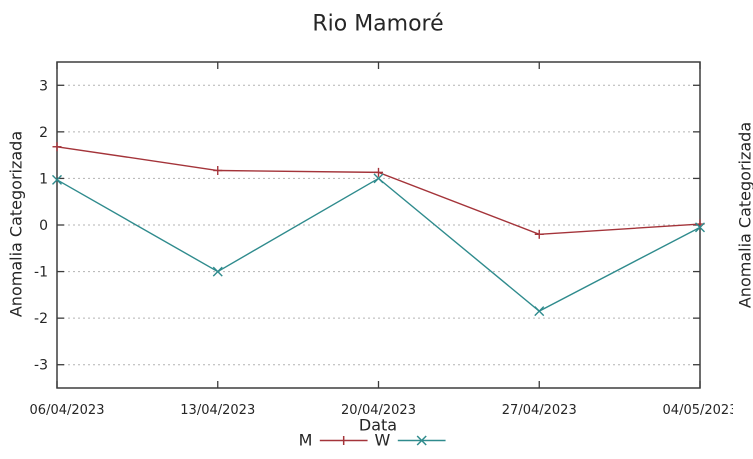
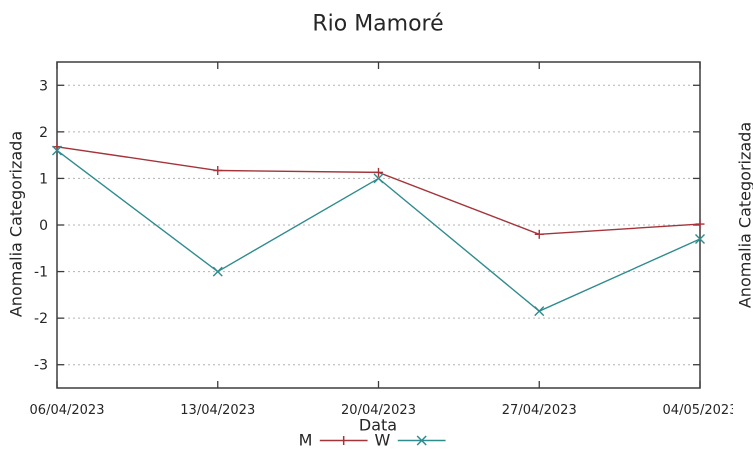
W/06/04/2023: 1.0 -> 1.6
W/04/05/2023: -0.1 -> -0.3
